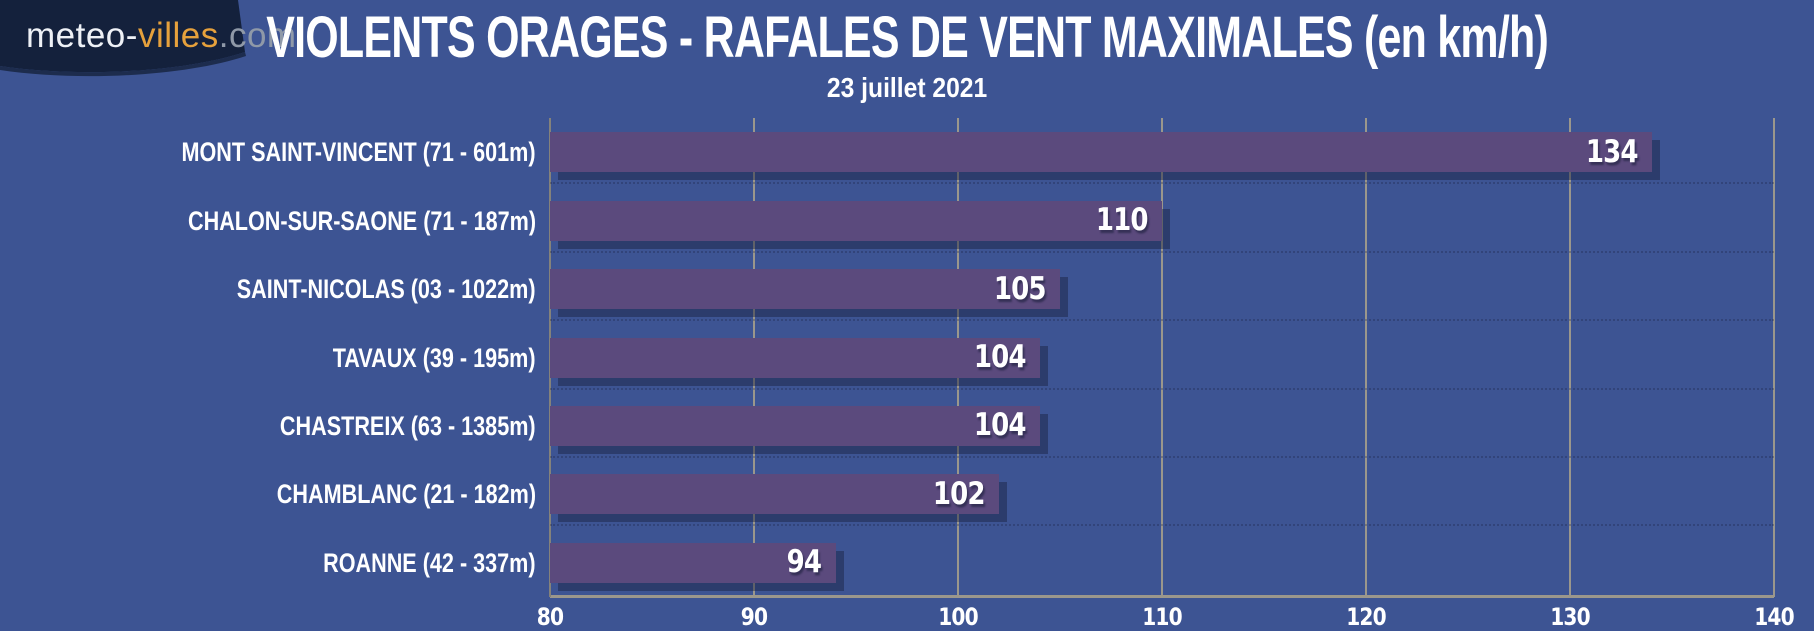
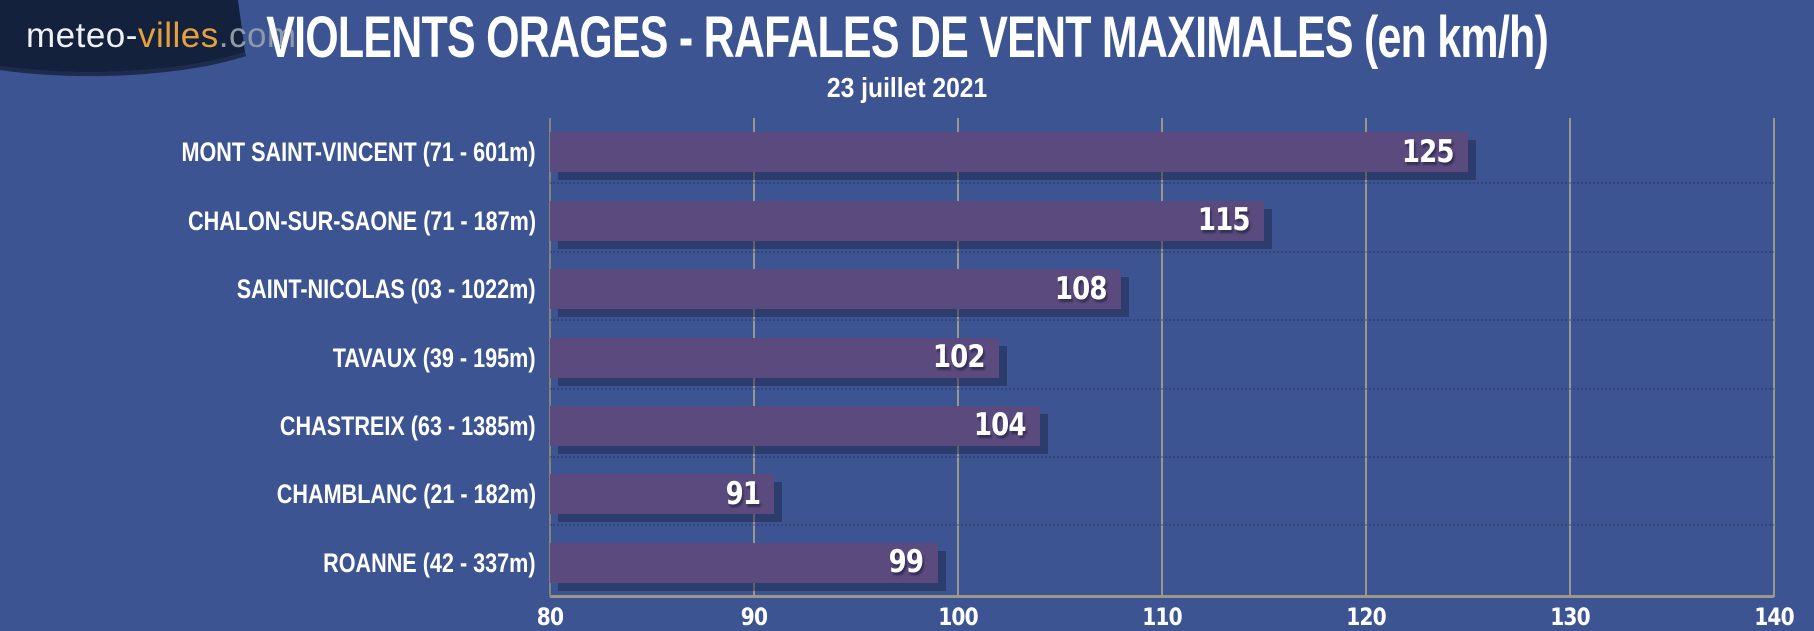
MONT SAINT-VINCENT (71 - 601m): 134 -> 125
CHALON-SUR-SAONE (71 - 187m): 110 -> 115
SAINT-NICOLAS (03 - 1022m): 105 -> 108
TAVAUX (39 - 195m): 104 -> 102
CHAMBLANC (21 - 182m): 102 -> 91
ROANNE (42 - 337m): 94 -> 99
